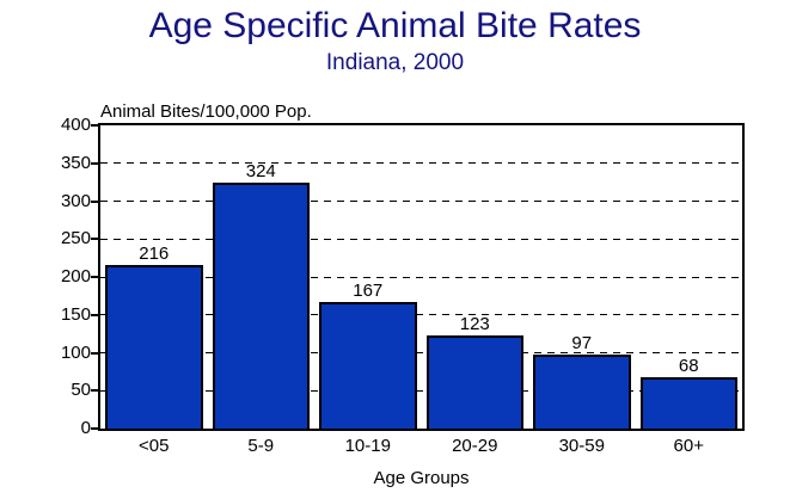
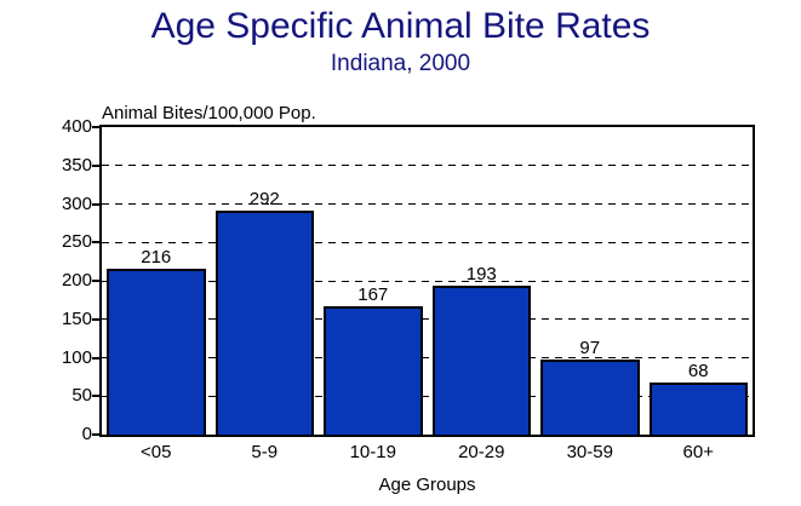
5-9: 324 -> 292
20-29: 123 -> 193
